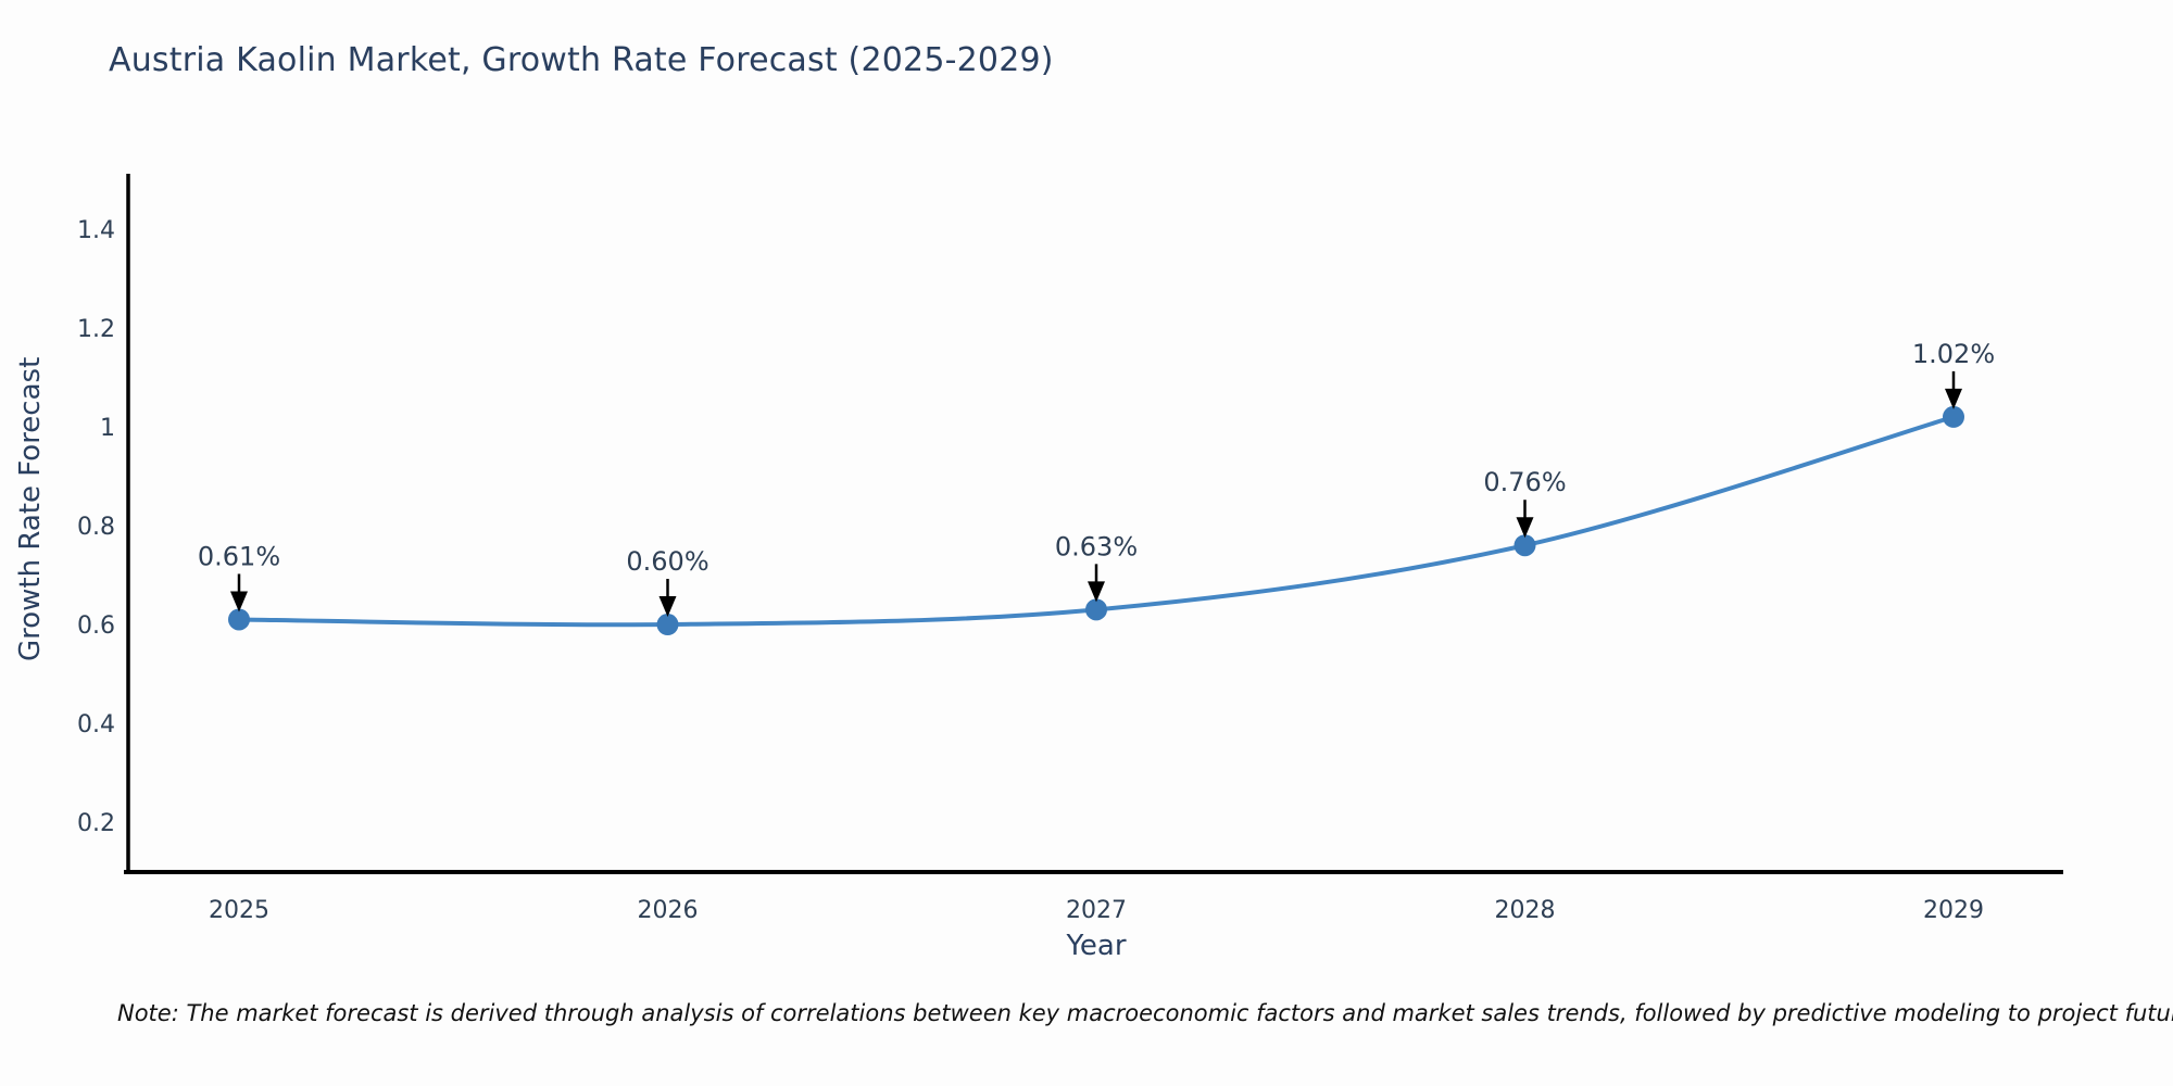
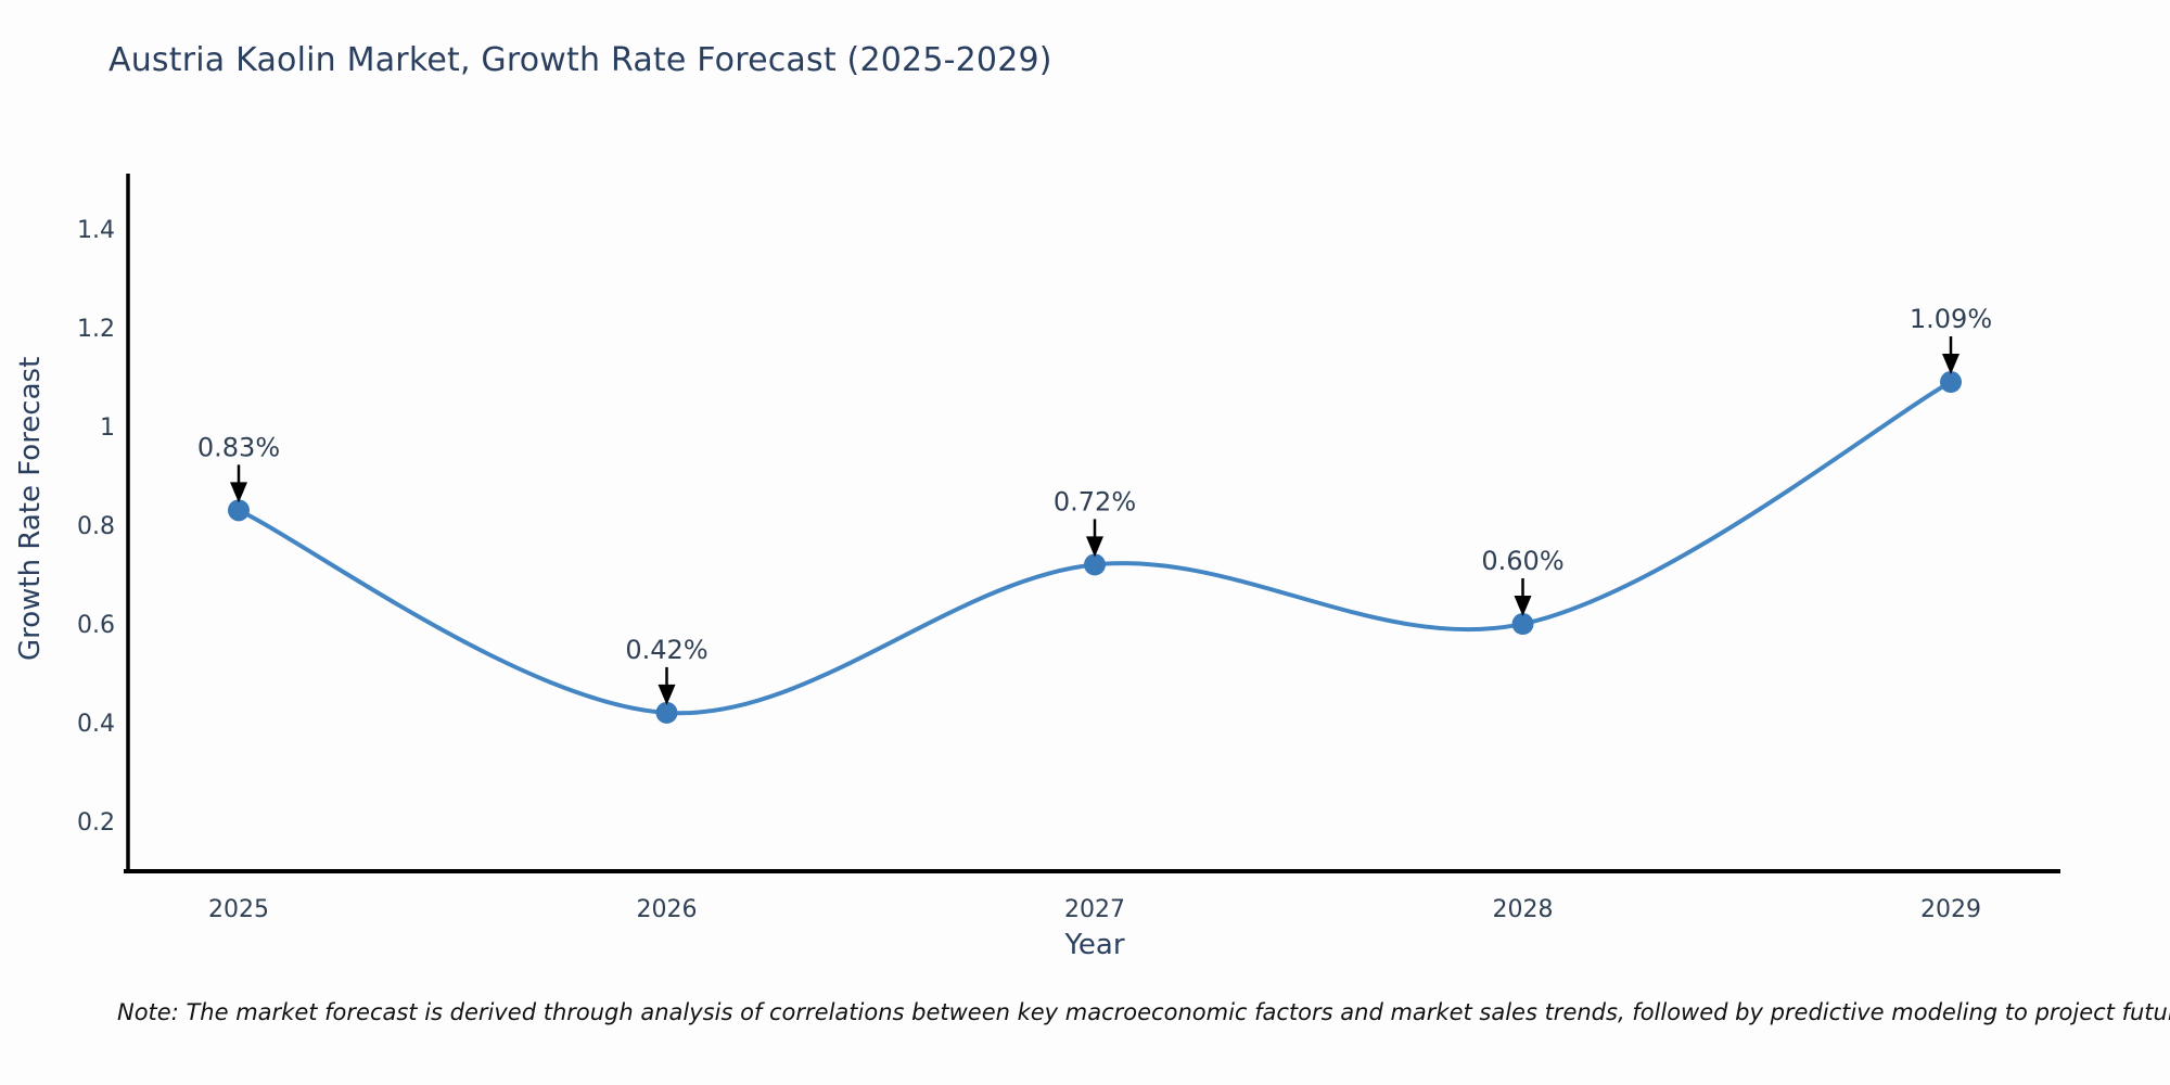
2025: 0.61% -> 0.83%
2026: 0.60% -> 0.42%
2027: 0.63% -> 0.72%
2028: 0.76% -> 0.60%
2029: 1.02% -> 1.09%
